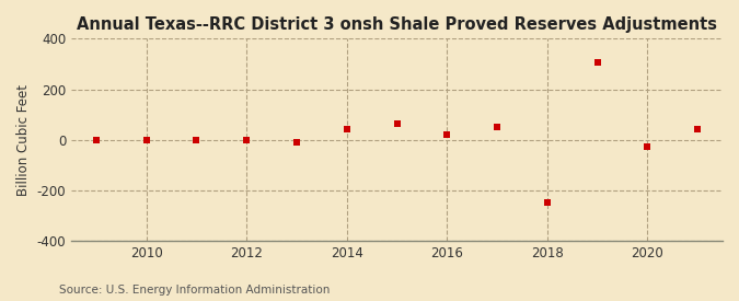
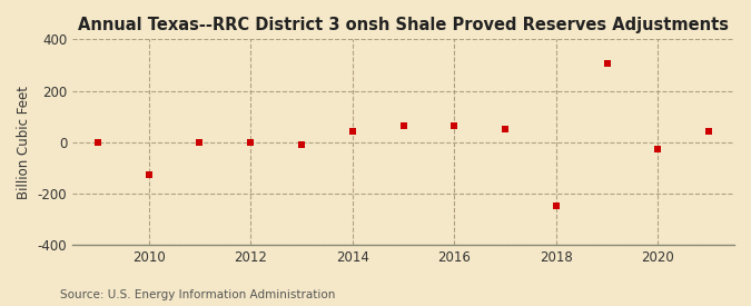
2010: -2 -> -125
2016: 22 -> 65
